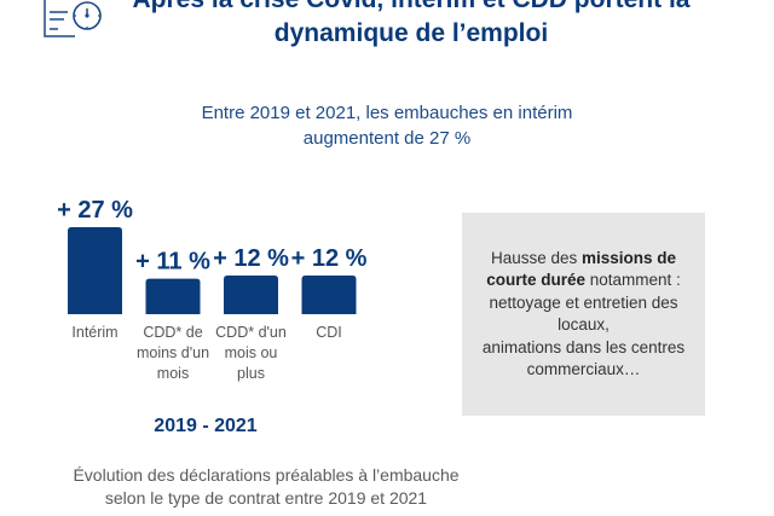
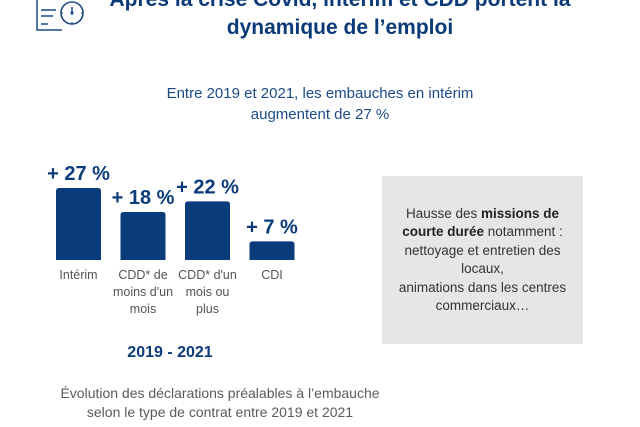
CDD* de moins d'un mois: 11 -> 18
CDD* d'un mois ou plus: 12 -> 22
CDI: 12 -> 7
